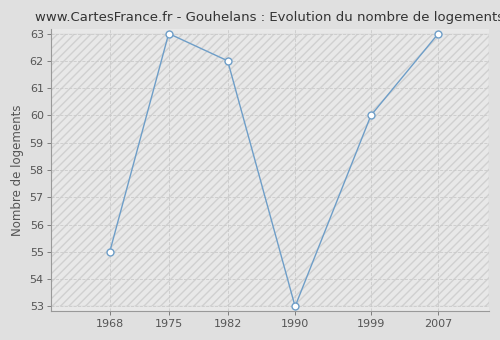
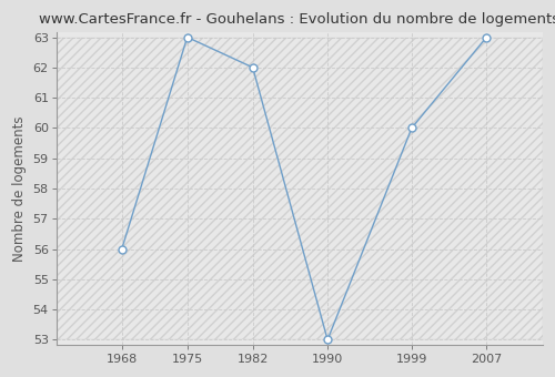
1968: 55 -> 56
